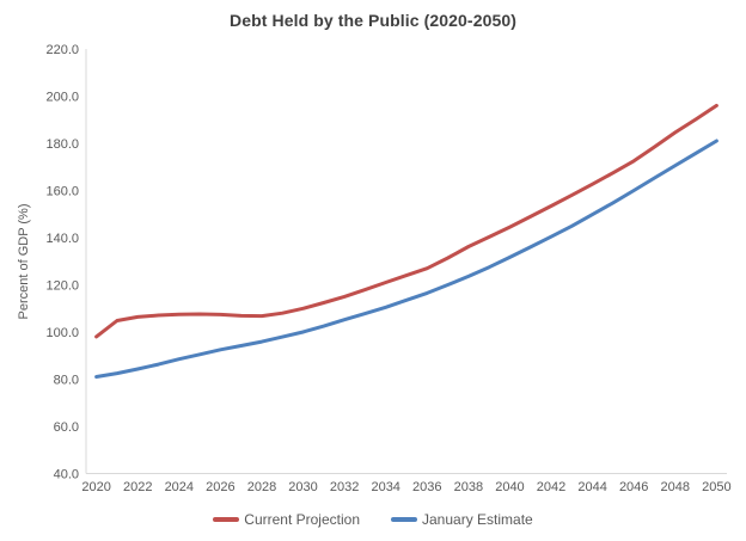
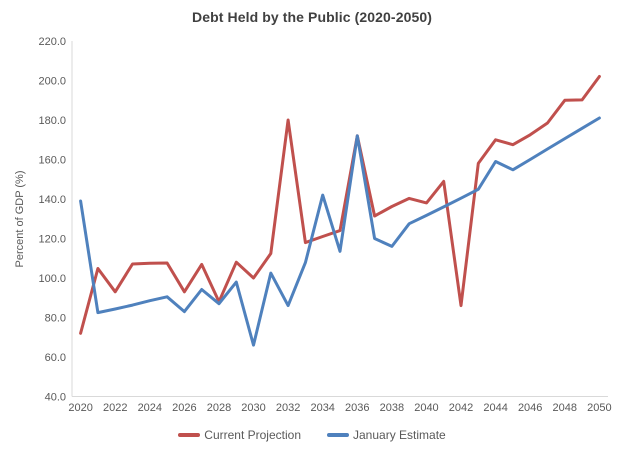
Current Projection/2020: 98 -> 72
January Estimate/2020: 81 -> 139
Current Projection/2022: 106 -> 93
Current Projection/2026: 107 -> 93
January Estimate/2026: 92 -> 83
Current Projection/2028: 107 -> 88
January Estimate/2028: 96 -> 87
Current Projection/2030: 110 -> 100
January Estimate/2030: 100 -> 66
Current Projection/2032: 115 -> 180
January Estimate/2032: 105 -> 86
January Estimate/2034: 110 -> 142
Current Projection/2036: 127 -> 172
January Estimate/2036: 116 -> 172
January Estimate/2038: 124 -> 116
Current Projection/2040: 144 -> 138
Current Projection/2042: 153 -> 86
Current Projection/2044: 163 -> 170
January Estimate/2044: 150 -> 159
Current Projection/2048: 185 -> 190
Current Projection/2050: 196 -> 202
